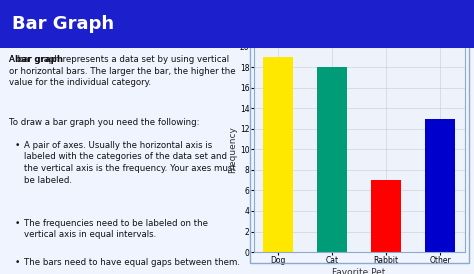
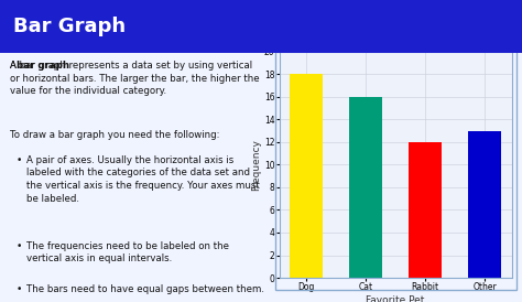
Dog: 19 -> 18
Cat: 18 -> 16
Rabbit: 7 -> 12
